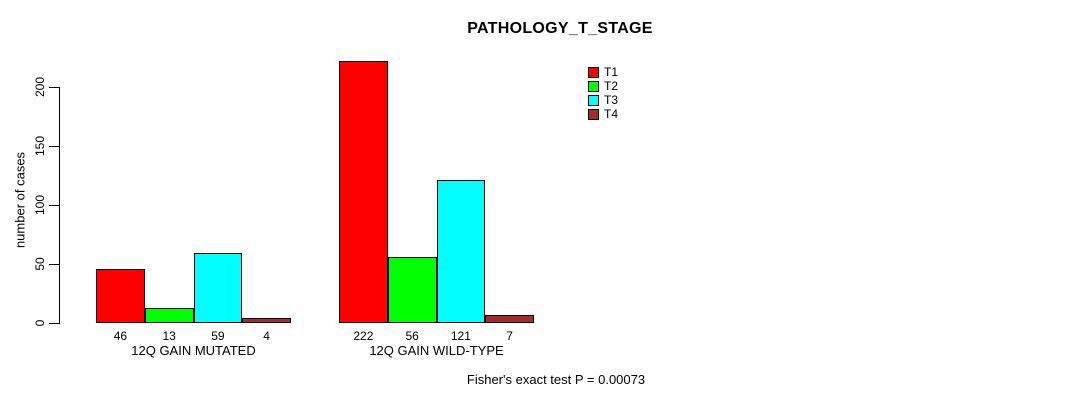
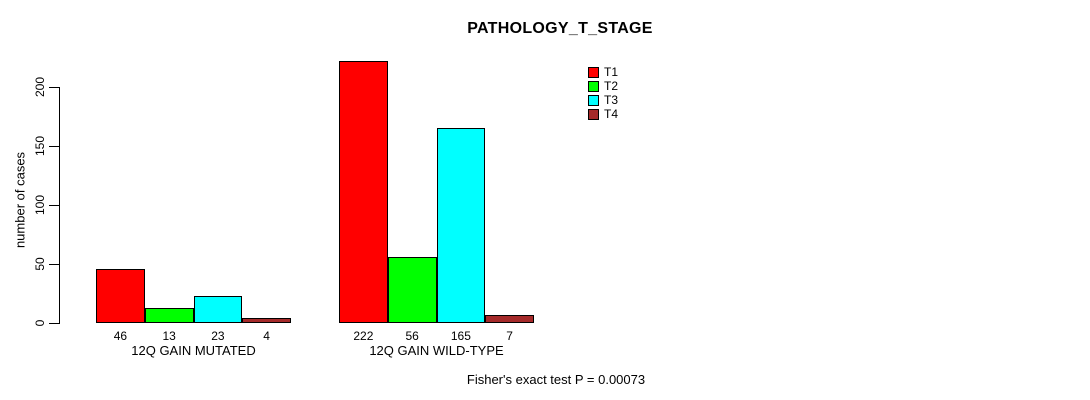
T3/12Q GAIN MUTATED: 59 -> 23
T3/12Q GAIN WILD-TYPE: 121 -> 165
